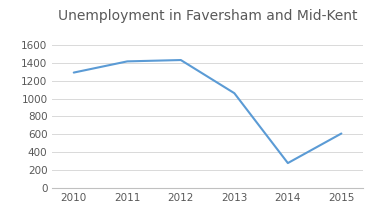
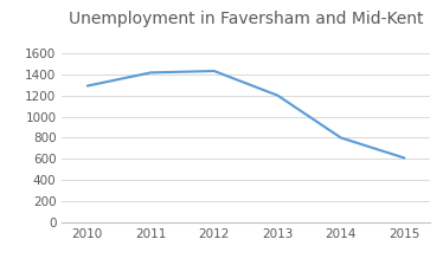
2013: 1060 -> 1200
2014: 280 -> 800
